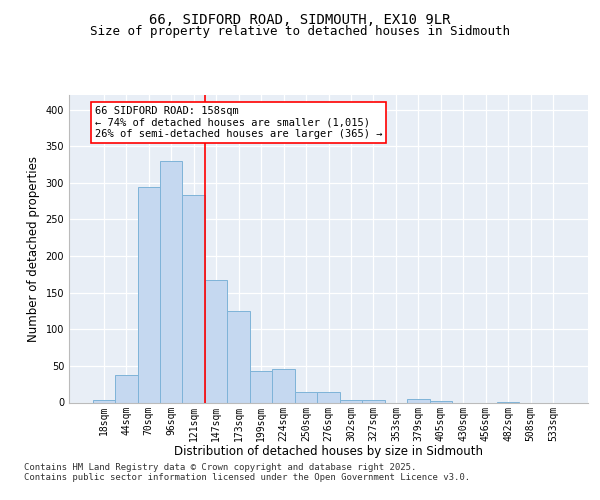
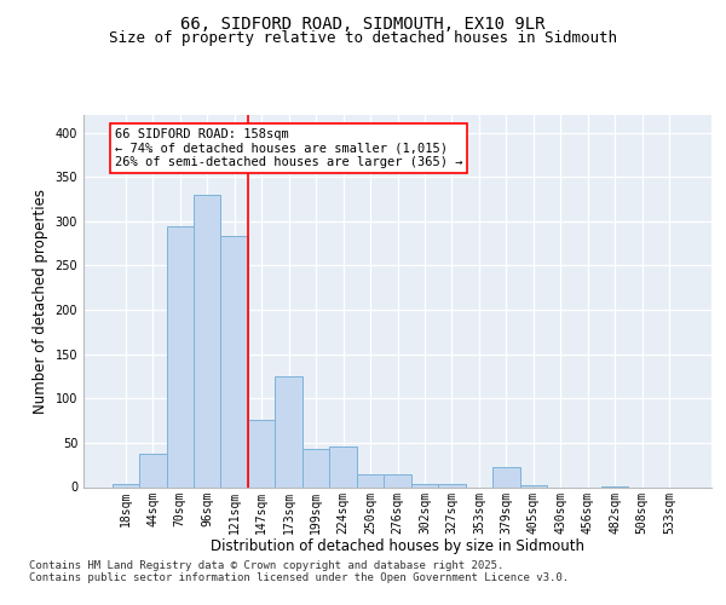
147sqm: 168 -> 76
379sqm: 5 -> 22
